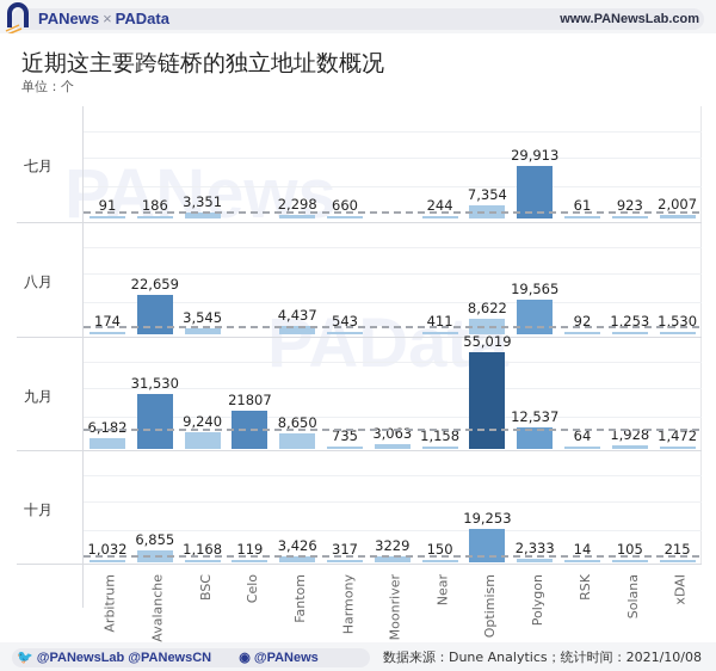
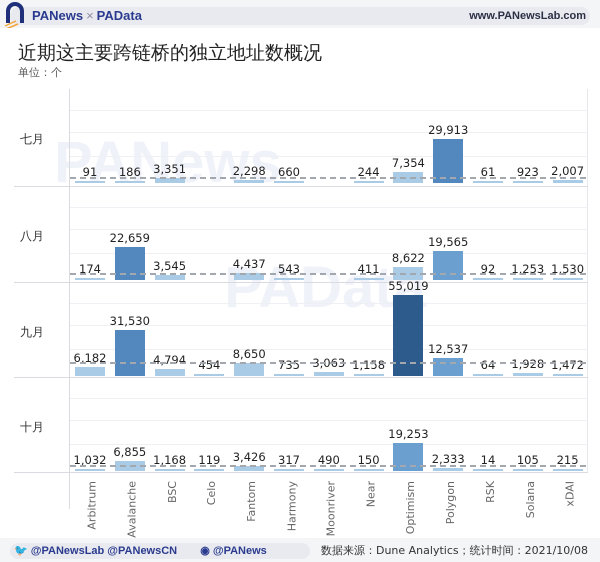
九月/BSC: 9,240 -> 4,794
九月/Celo: 21807 -> 454
十月/Moonriver: 3229 -> 490
